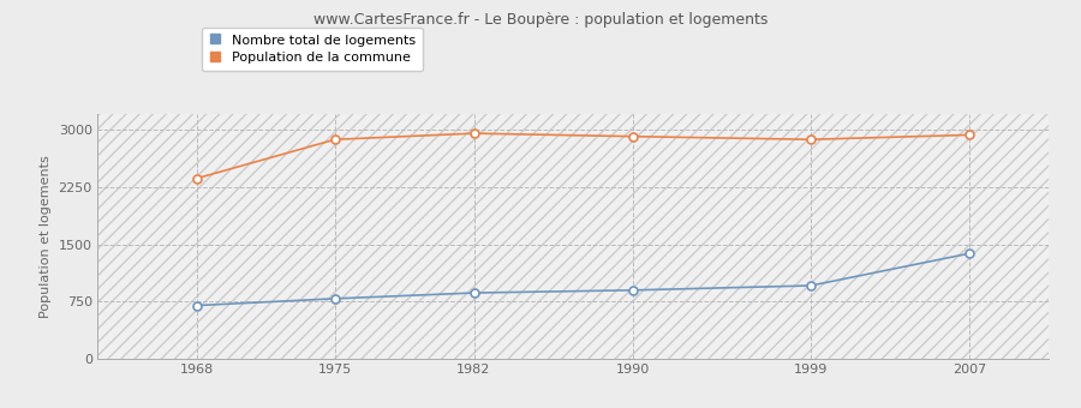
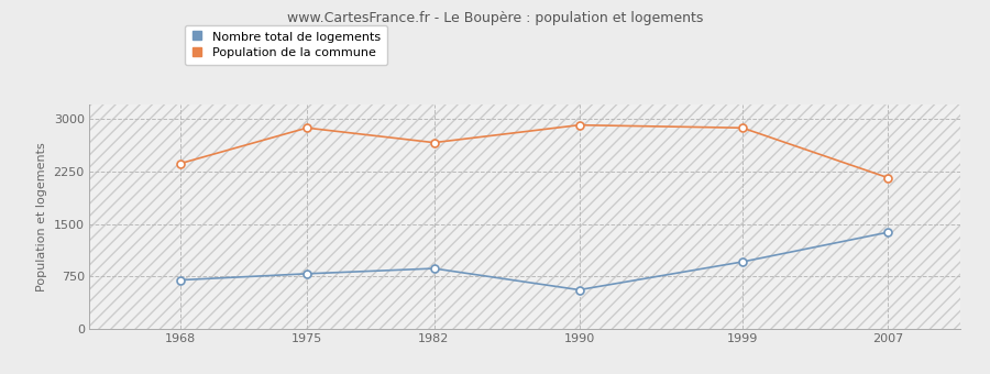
Population de la commune/1982: 2950 -> 2660
Nombre total de logements/1990: 900 -> 560
Population de la commune/2007: 2930 -> 2160
